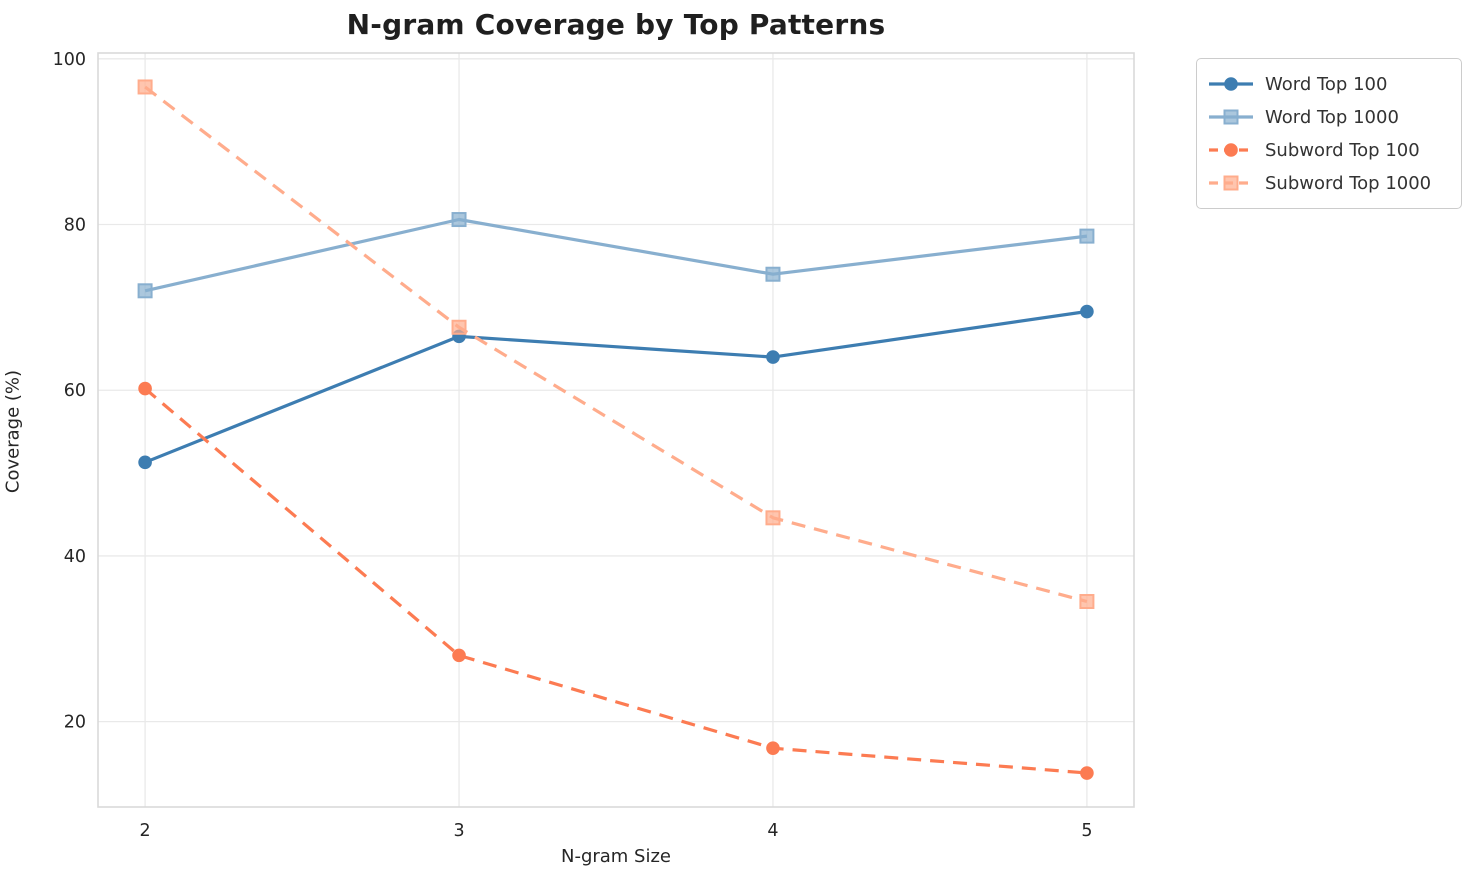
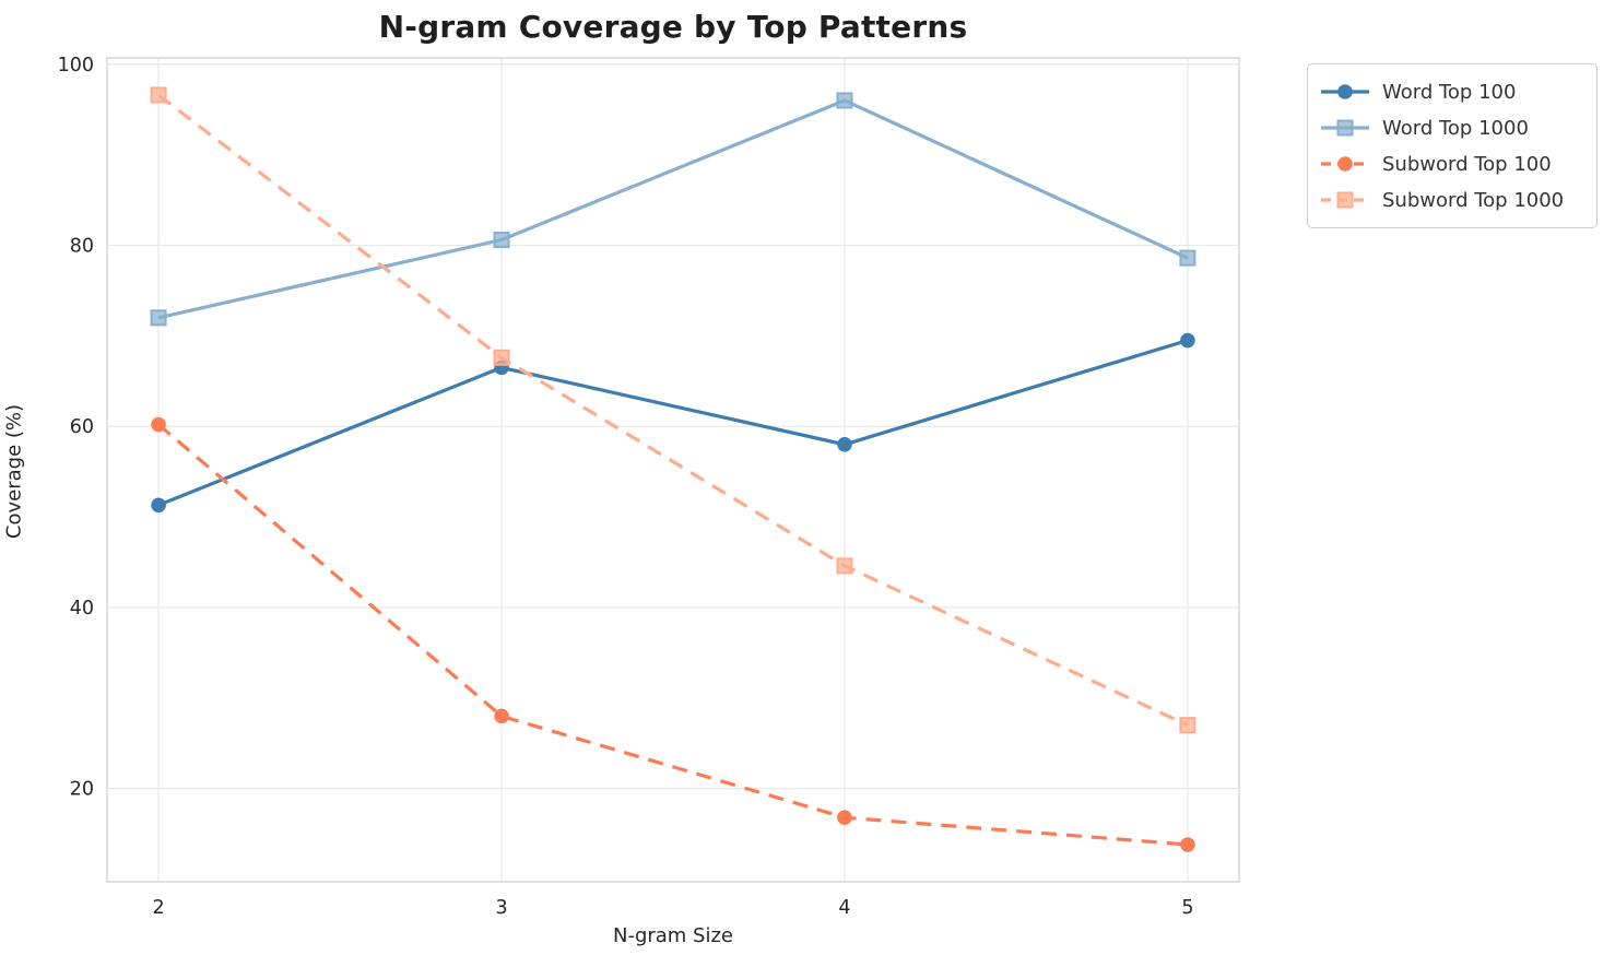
Word Top 100/4: 64 -> 58
Word Top 1000/4: 74 -> 96
Subword Top 1000/5: 34 -> 27
